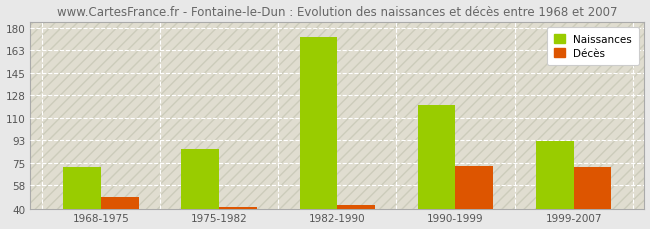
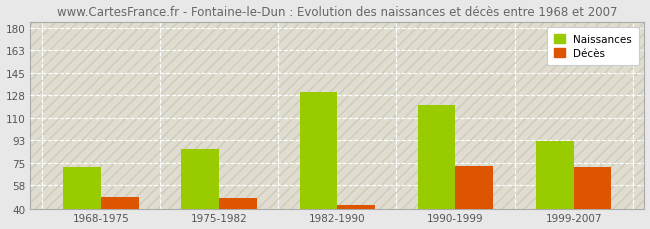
Décès/1975-1982: 41 -> 48
Naissances/1982-1990: 173 -> 130
